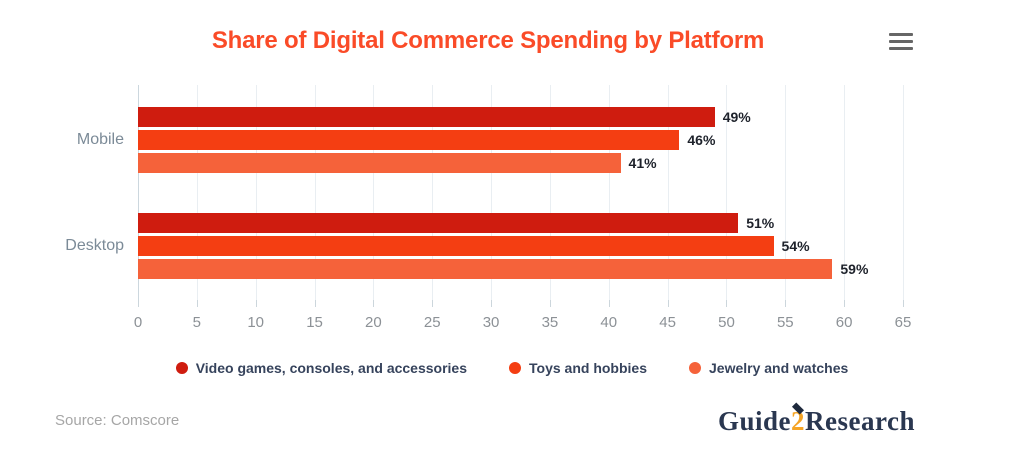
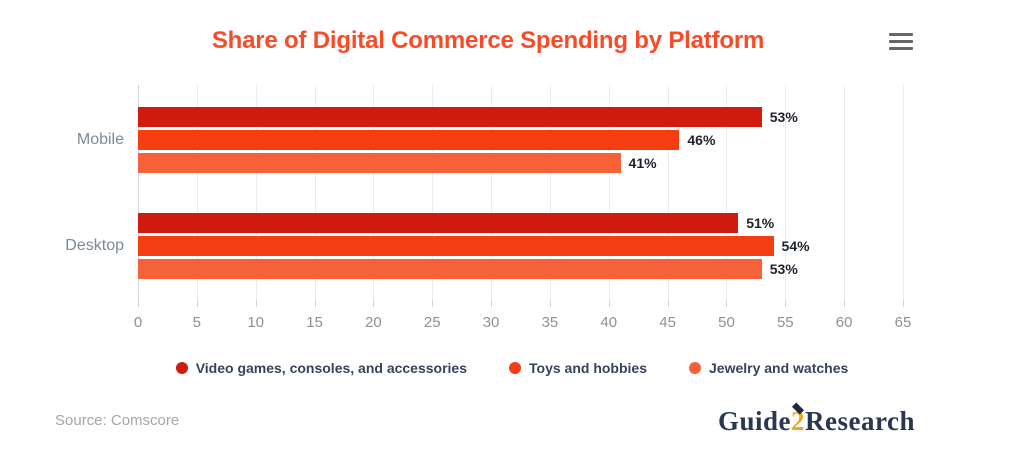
Video games, consoles, and accessories/Mobile: 49% -> 53%
Jewelry and watches/Desktop: 59% -> 53%
